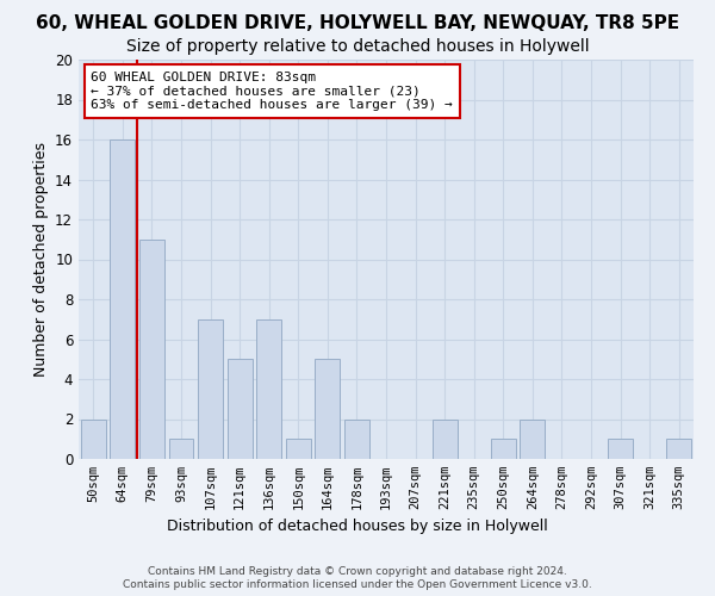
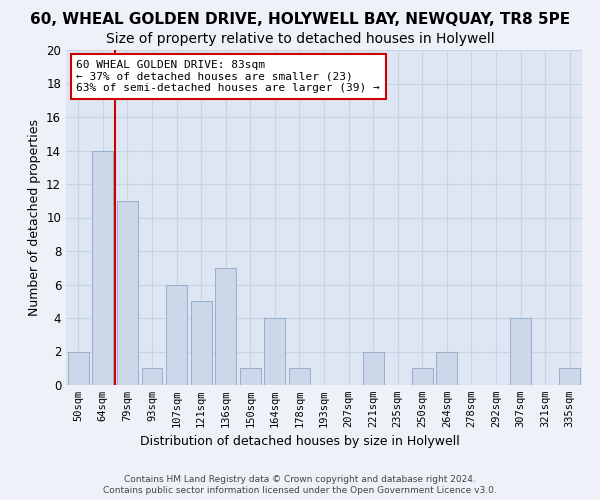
64sqm: 16 -> 14
107sqm: 7 -> 6
164sqm: 5 -> 4
178sqm: 2 -> 1
307sqm: 1 -> 4
